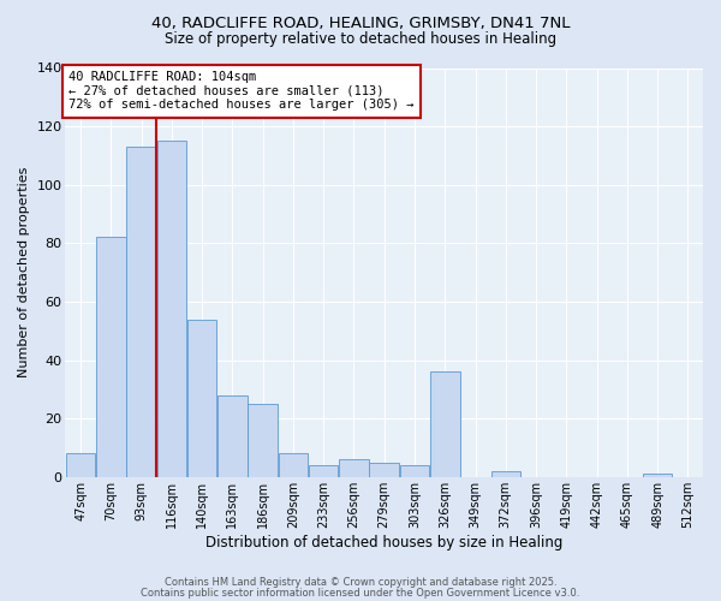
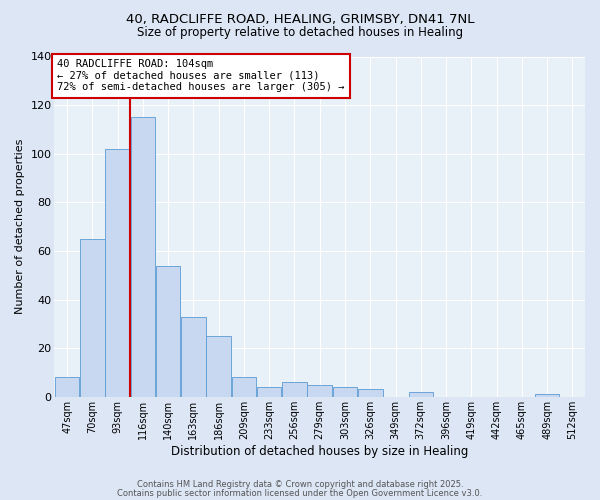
70sqm: 82 -> 65
93sqm: 113 -> 102
163sqm: 28 -> 33
326sqm: 36 -> 3
